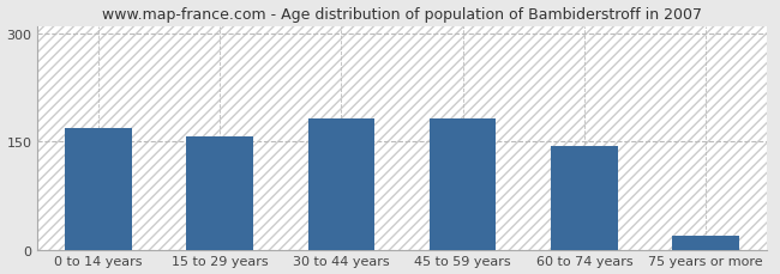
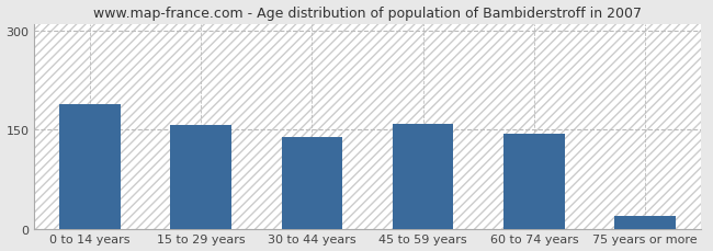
0 to 14 years: 168 -> 188
30 to 44 years: 182 -> 138
45 to 59 years: 181 -> 158
